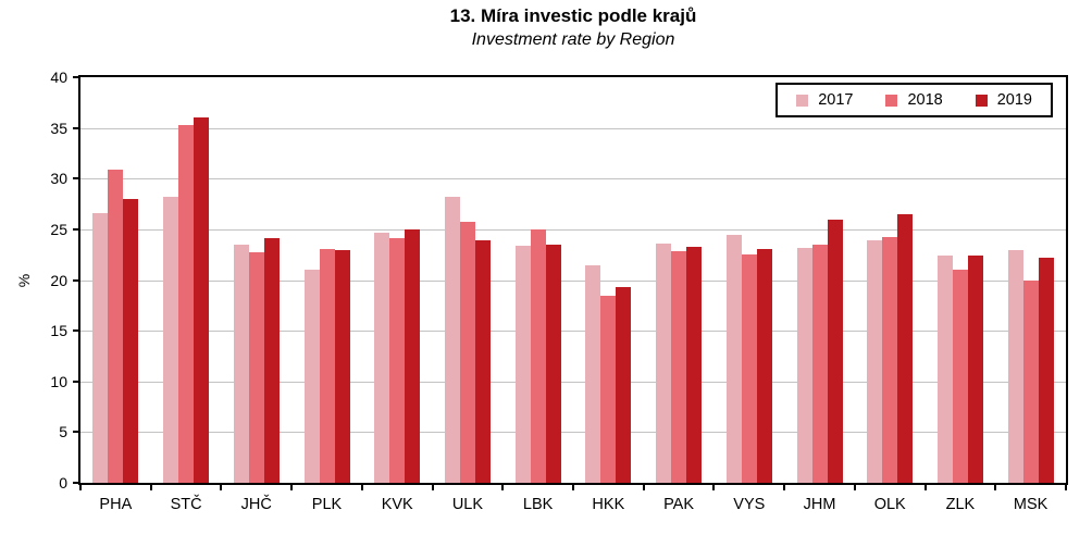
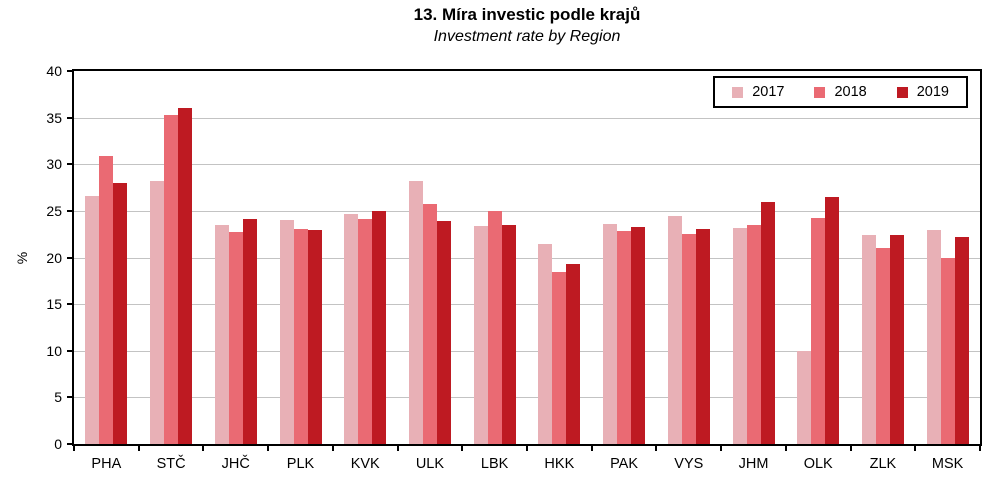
2017/PLK: 21 -> 24
2017/OLK: 24 -> 10
